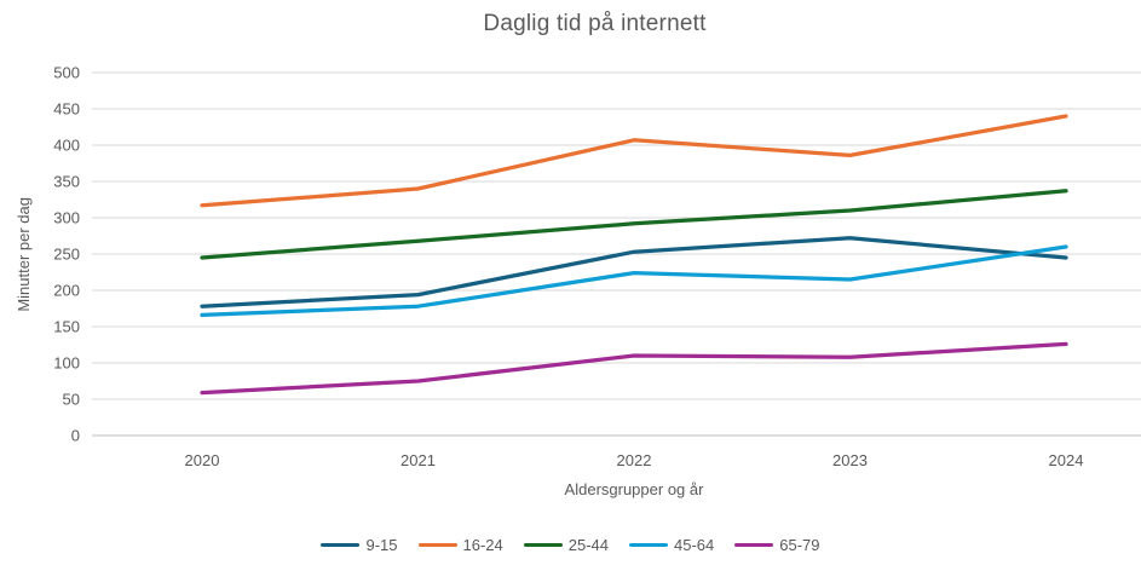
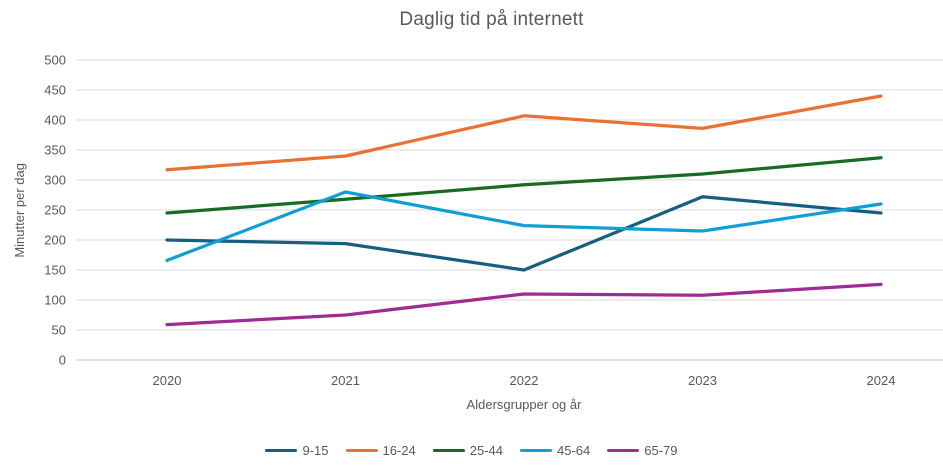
9-15/2020: 180 -> 200
45-64/2021: 180 -> 280
9-15/2022: 250 -> 150
